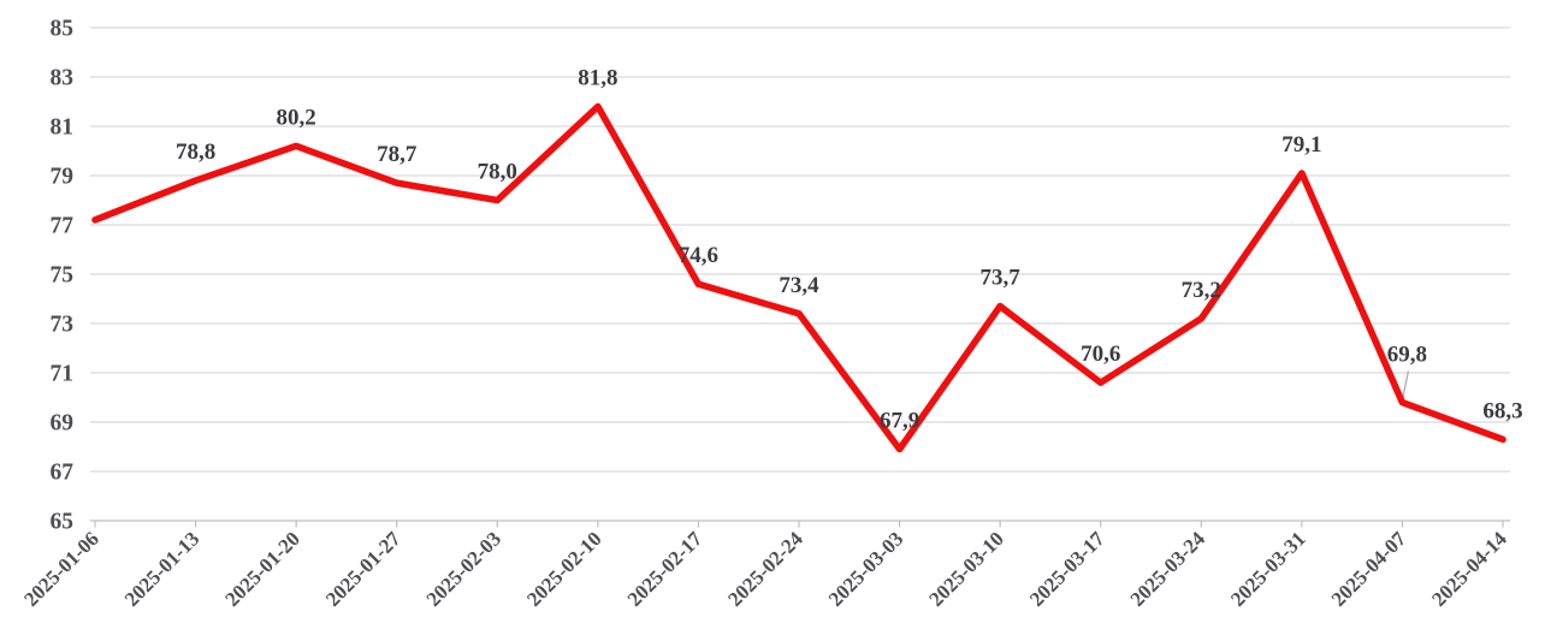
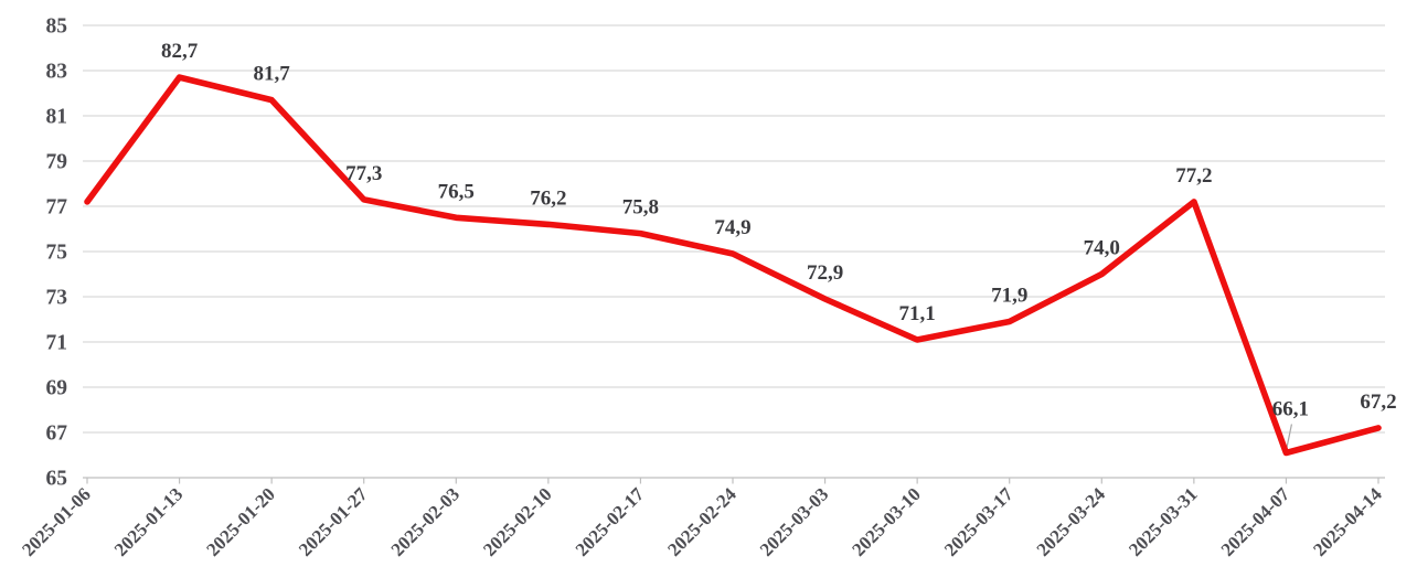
2025-01-13: 78,8 -> 82,7
2025-01-20: 80,2 -> 81,7
2025-01-27: 78,7 -> 77,3
2025-02-03: 78,0 -> 76,5
2025-02-10: 81,8 -> 76,2
2025-02-17: 74,6 -> 75,8
2025-02-24: 73,4 -> 74,9
2025-03-03: 67,9 -> 72,9
2025-03-10: 73,7 -> 71,1
2025-03-17: 70,6 -> 71,9
2025-03-24: 73,2 -> 74,0
2025-03-31: 79,1 -> 77,2
2025-04-07: 69,8 -> 66,1
2025-04-14: 68,3 -> 67,2
